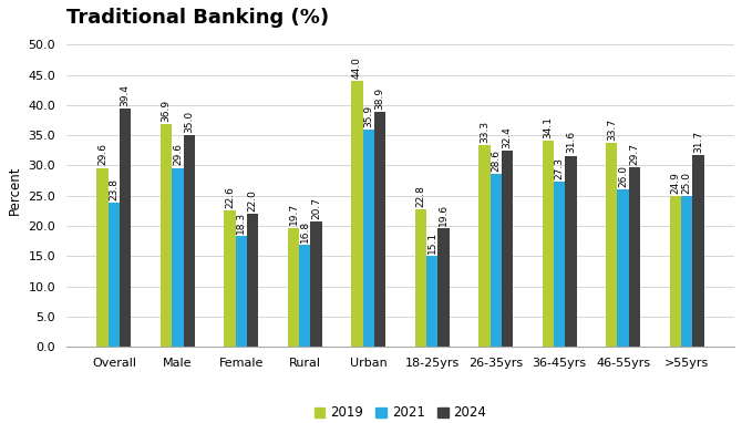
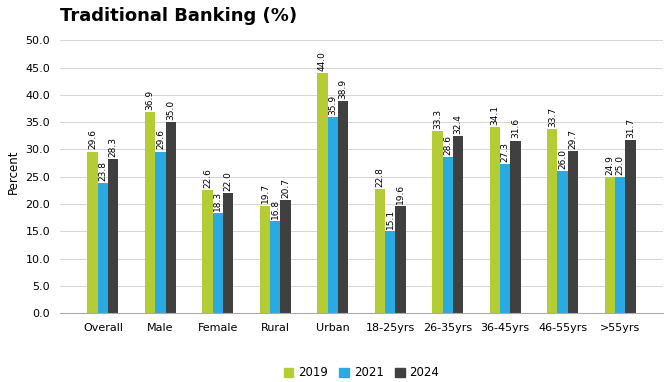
2024/Overall: 39.4 -> 28.3
